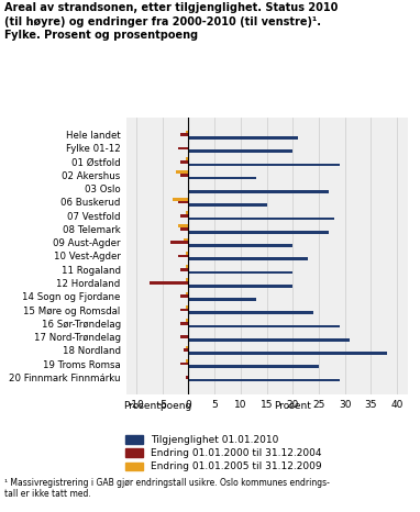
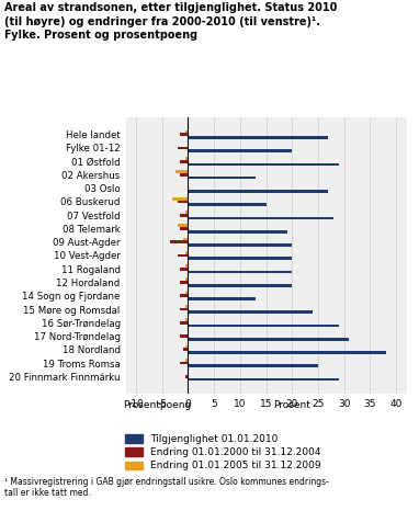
Tilgjenglighet 01.01.2010/Hele landet: 21 -> 27
Tilgjenglighet 01.01.2010/08 Telemark: 27 -> 19
Tilgjenglighet 01.01.2010/10 Vest-Agder: 23 -> 20
Endring 01.01.2000 til 31.12.2004/12 Hordaland: -7.5 -> -1.5
